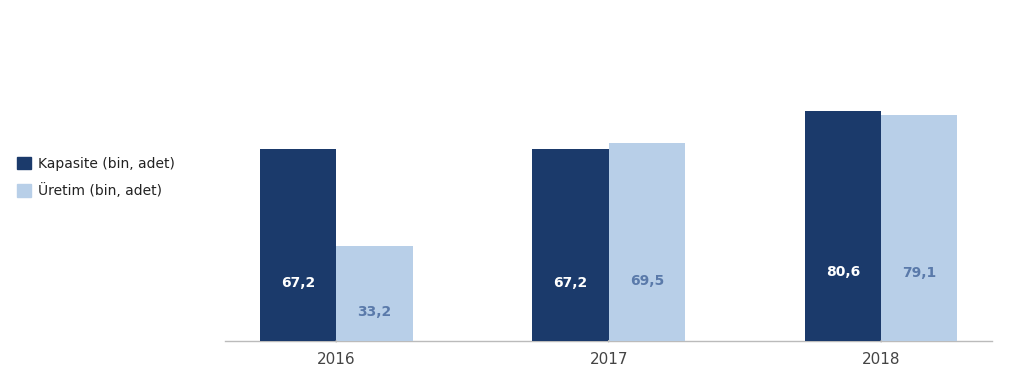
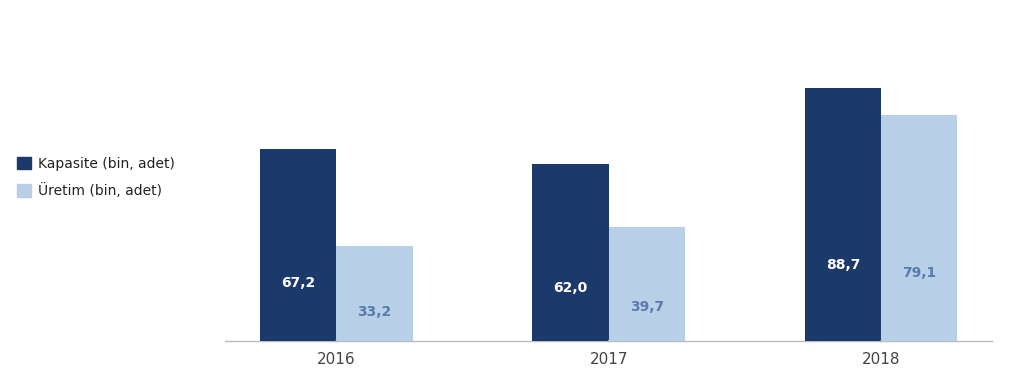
Kapasite (bin, adet)/2017: 67,2 -> 62,0
Üretim (bin, adet)/2017: 69,5 -> 39,7
Kapasite (bin, adet)/2018: 80,6 -> 88,7
